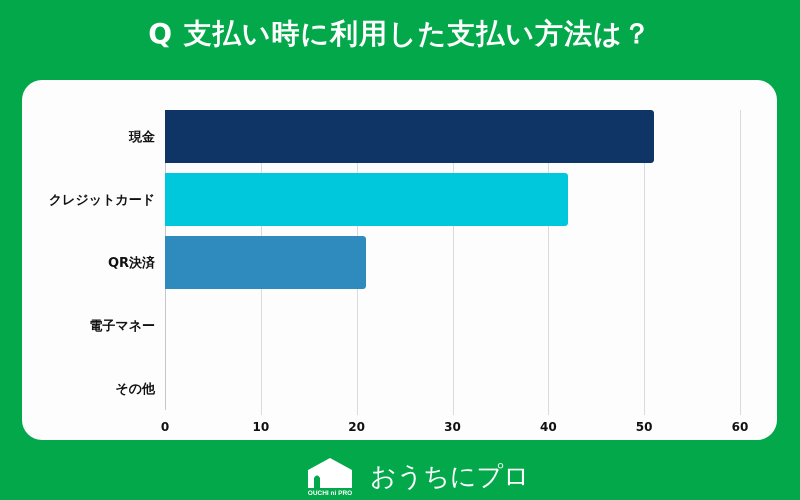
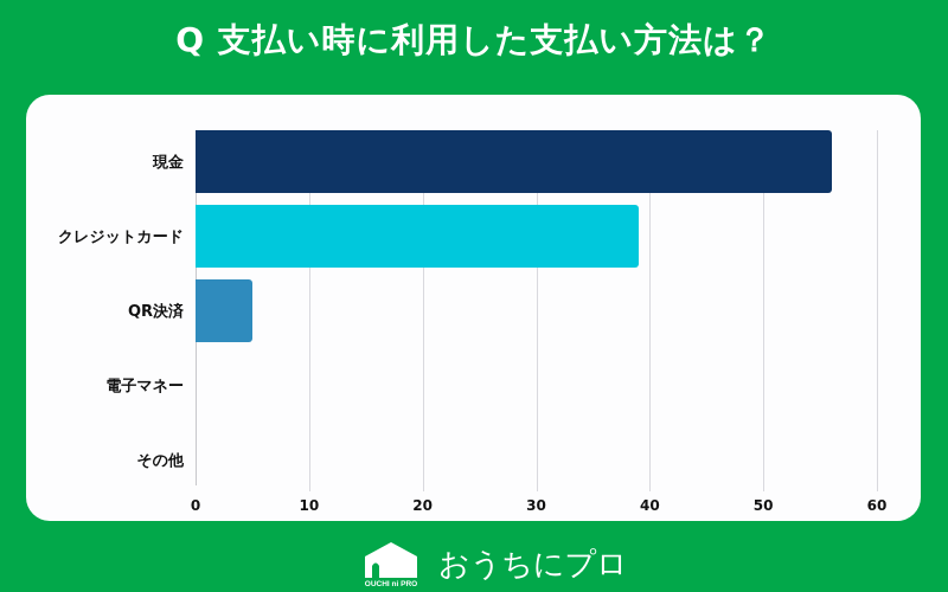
現金: 51 -> 56
クレジットカード: 42 -> 39
QR決済: 21 -> 5
